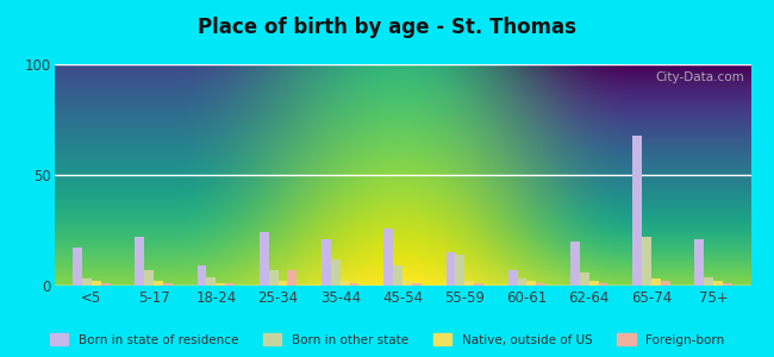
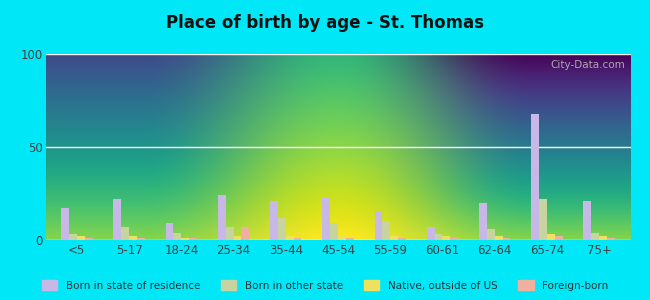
Born in state of residence/45-54: 26 -> 23
Born in other state/55-59: 14 -> 10
